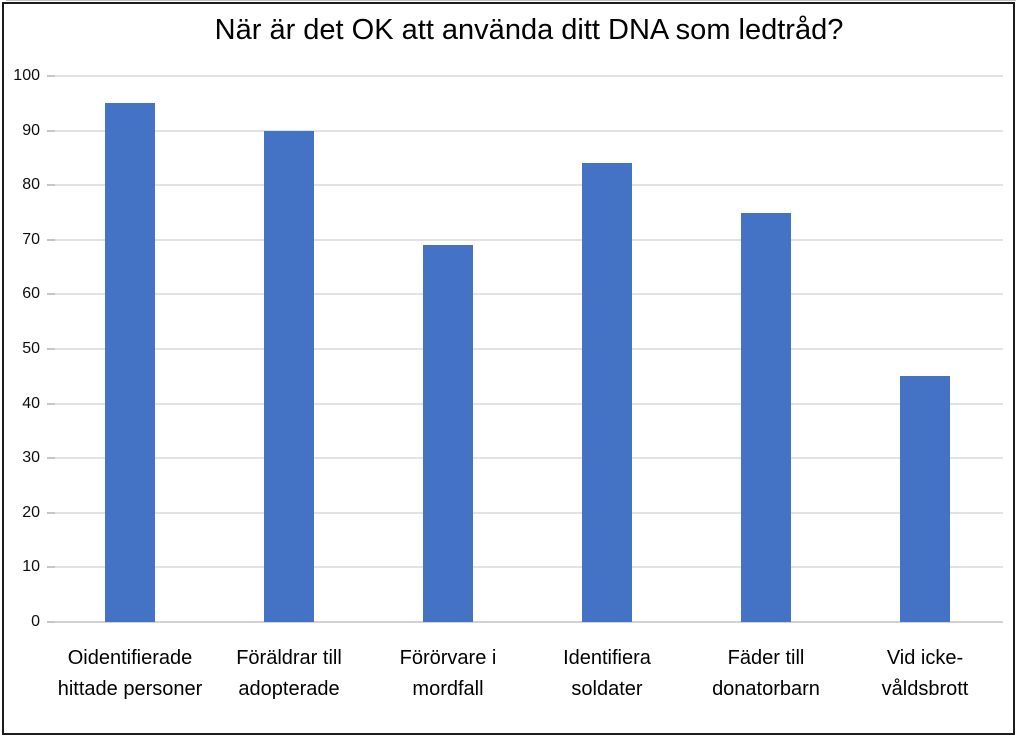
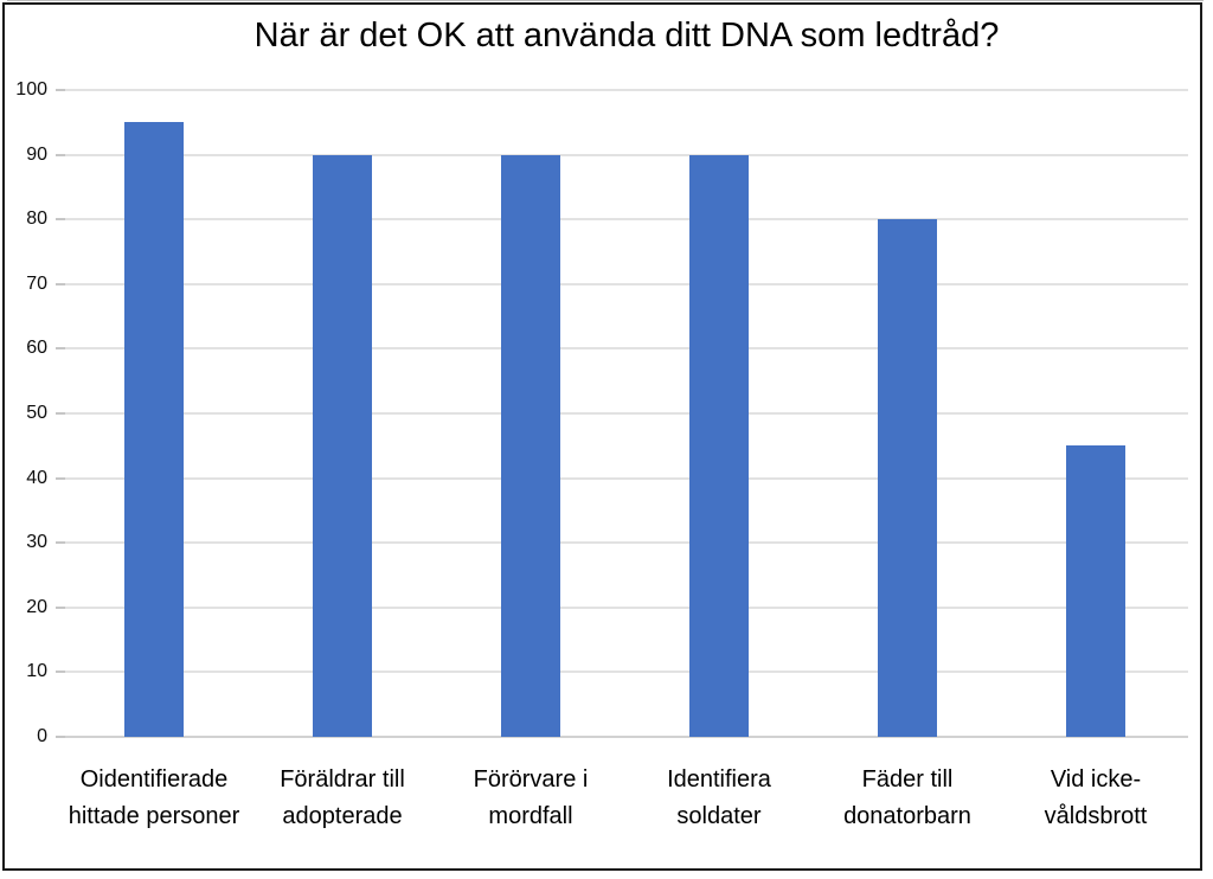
Förörvare i mordfall: 69 -> 90
Identifiera soldater: 84 -> 90
Fäder till donatorbarn: 75 -> 80
